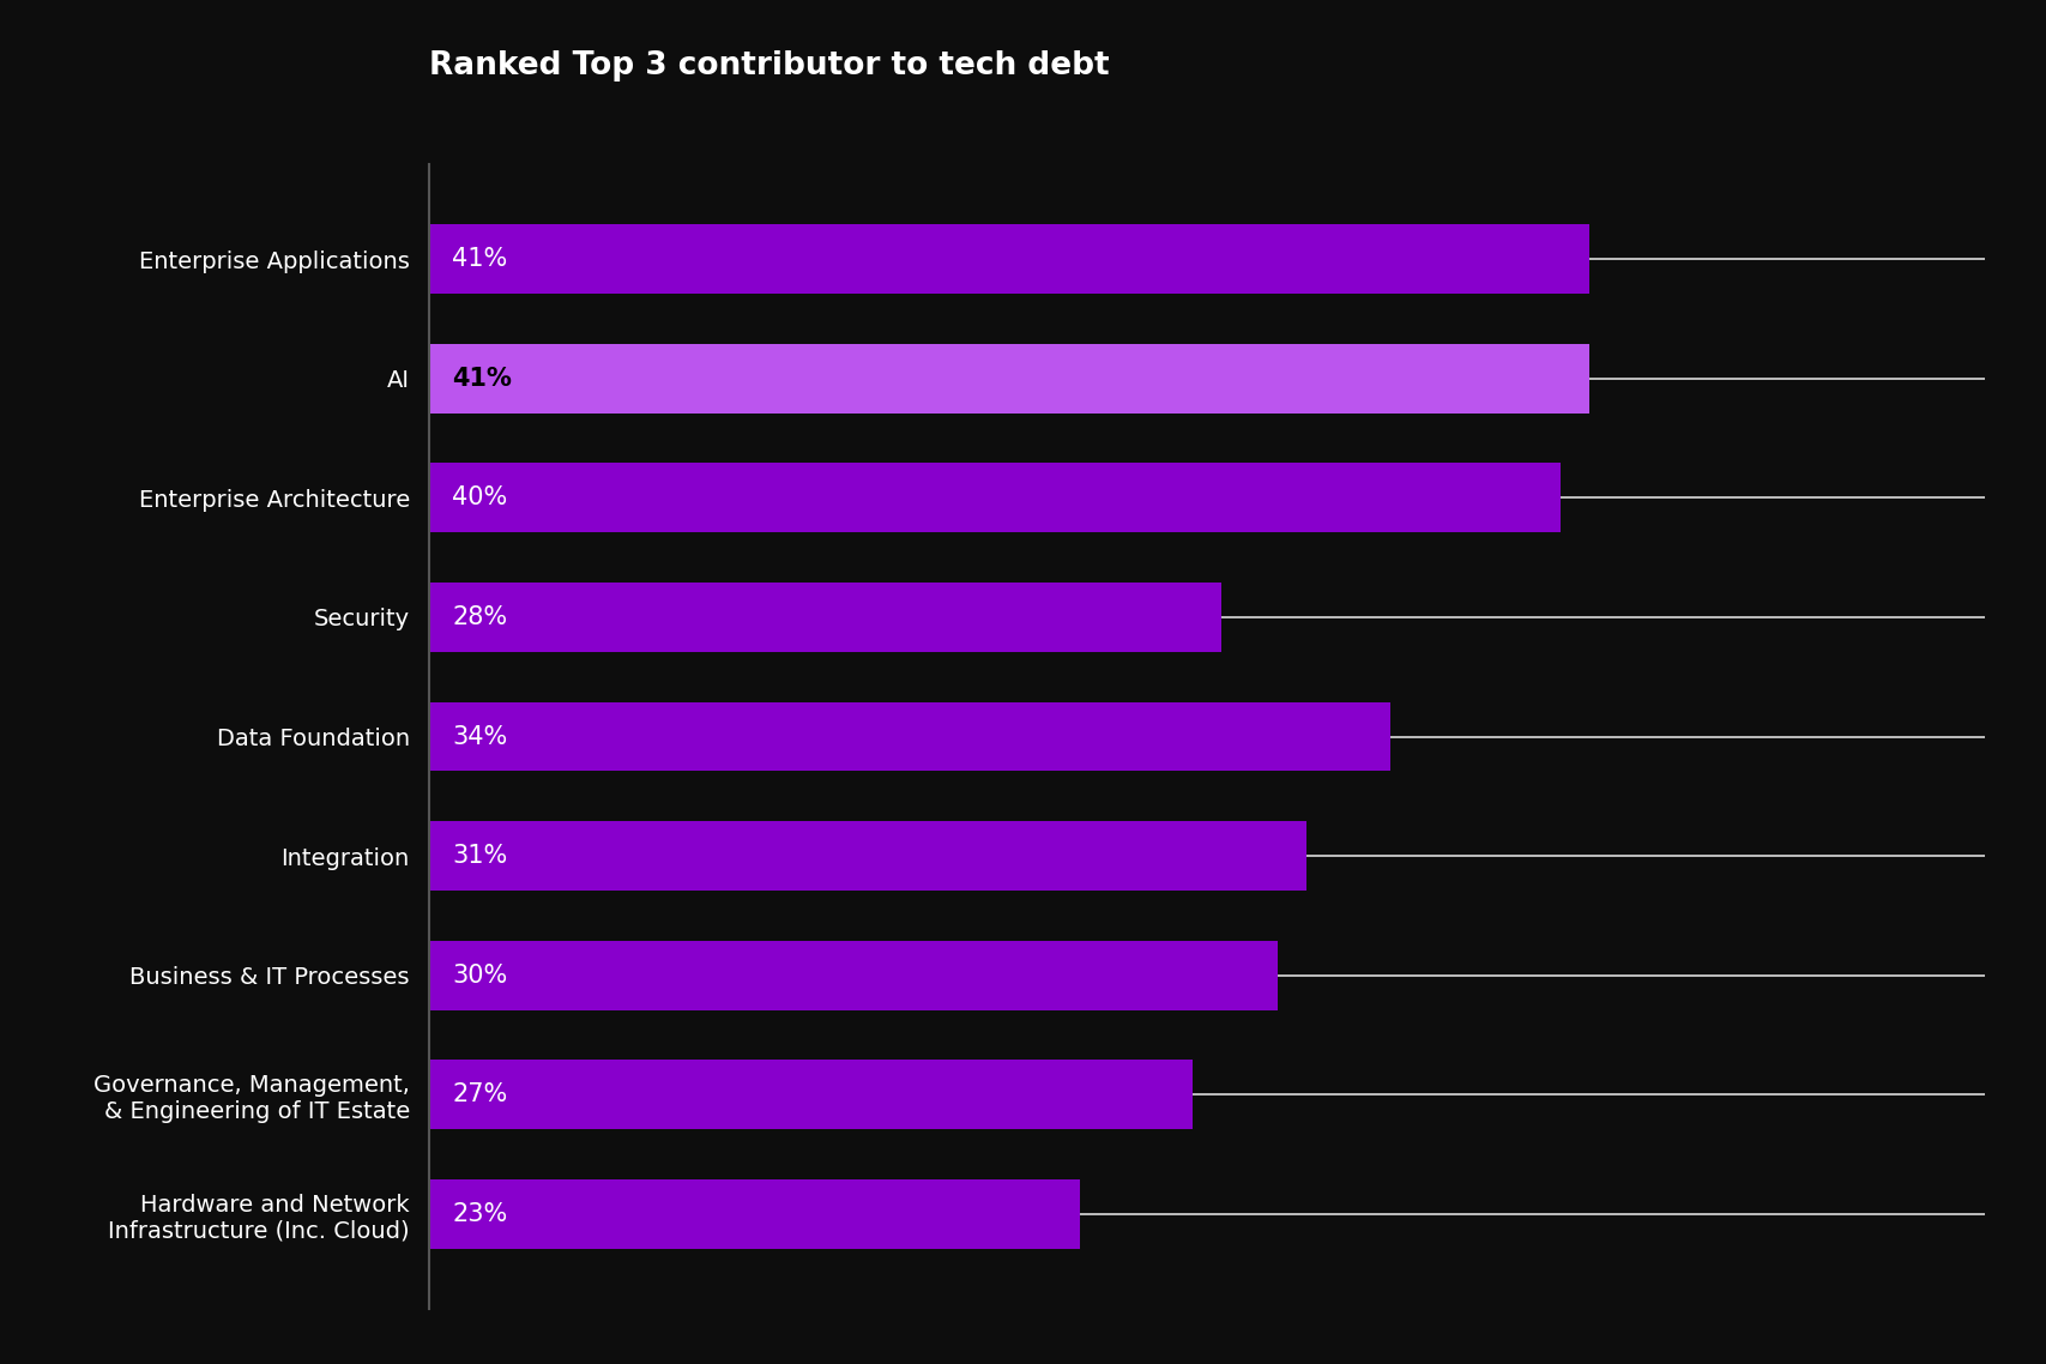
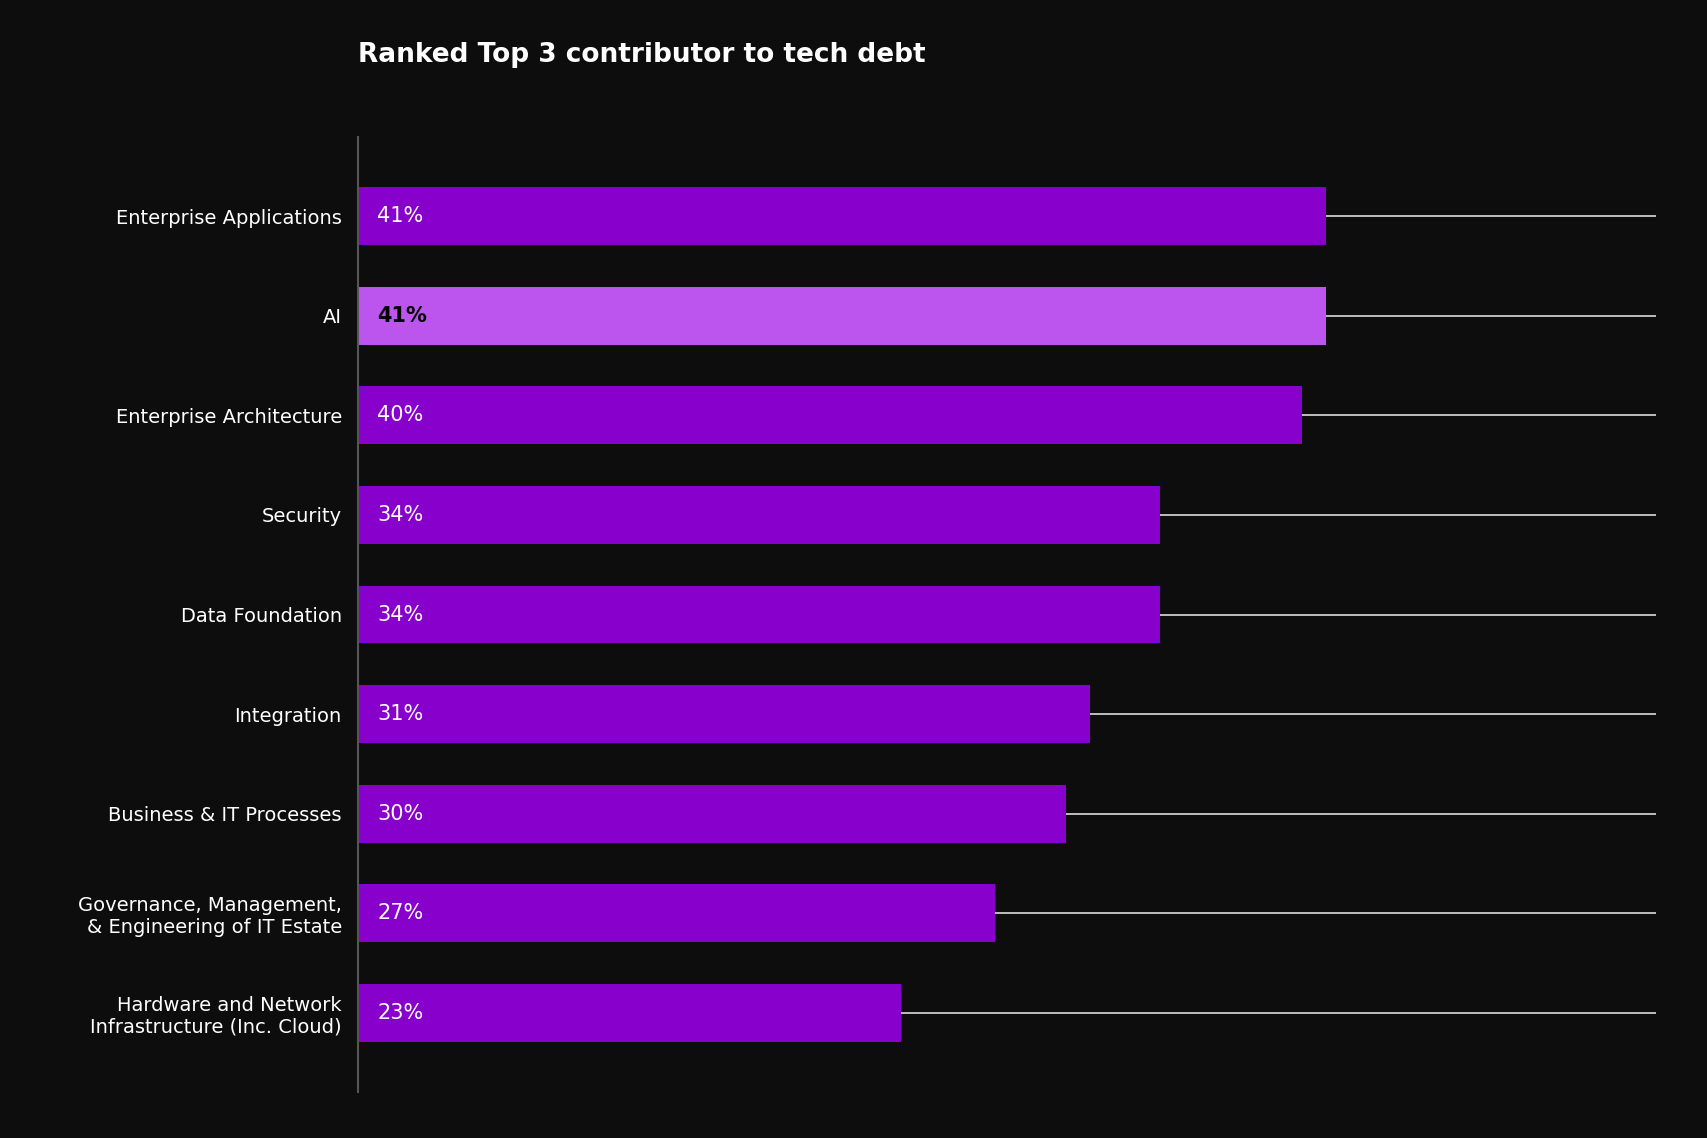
Security: 28% -> 34%
